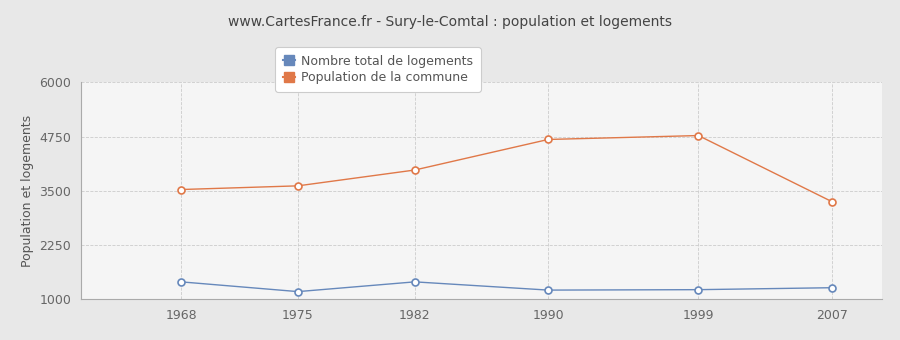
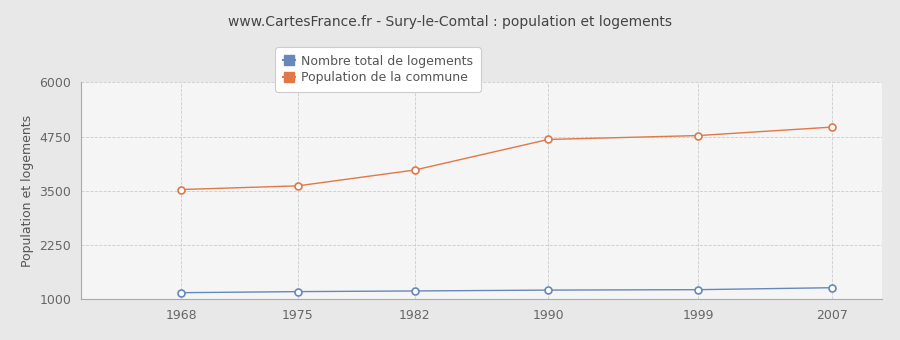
Nombre total de logements/1968: 1400 -> 1150
Nombre total de logements/1982: 1400 -> 1190
Population de la commune/2007: 3250 -> 4970
